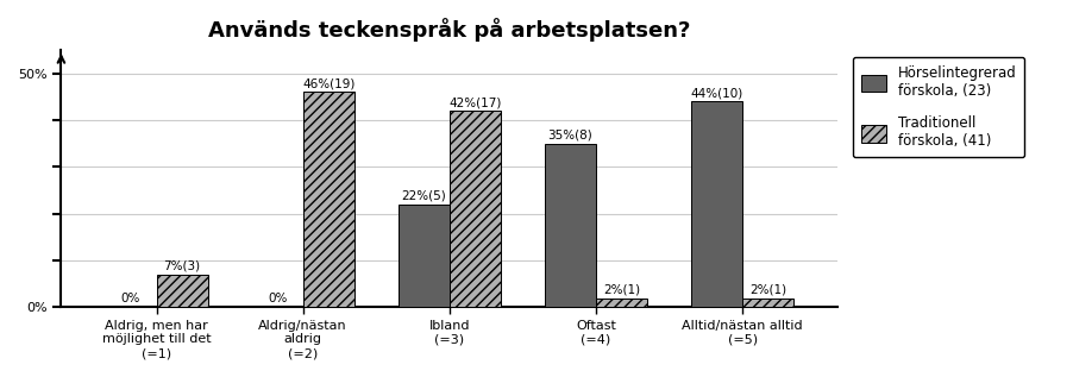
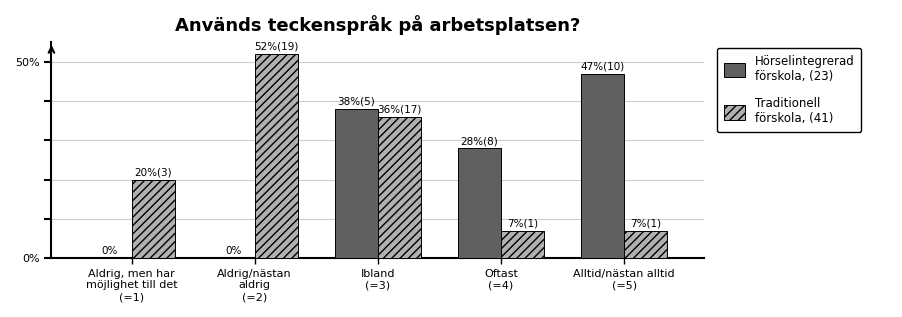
Traditionell förskola, (41)/Aldrig, men har möjlighet till det (=1): 7 -> 20
Traditionell förskola, (41)/Aldrig/nästan aldrig (=2): 46 -> 52
Hörselintegrerad förskola, (23)/Ibland (=3): 22 -> 38
Traditionell förskola, (41)/Ibland (=3): 42 -> 36
Hörselintegrerad förskola, (23)/Oftast (=4): 35 -> 28
Traditionell förskola, (41)/Oftast (=4): 2 -> 7
Hörselintegrerad förskola, (23)/Alltid/nästan alltid (=5): 44 -> 47
Traditionell förskola, (41)/Alltid/nästan alltid (=5): 2 -> 7
